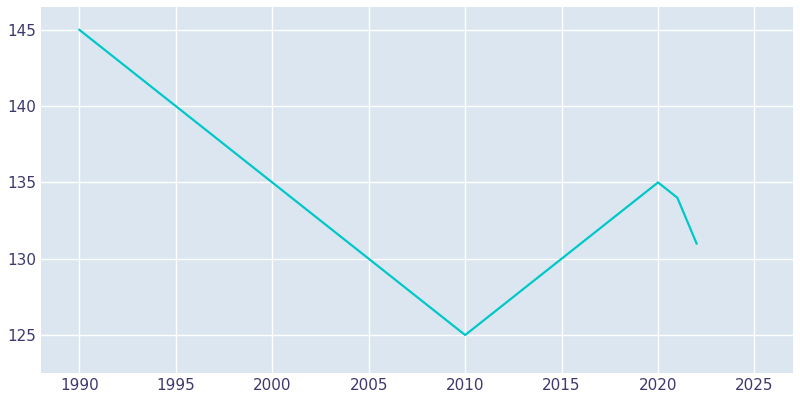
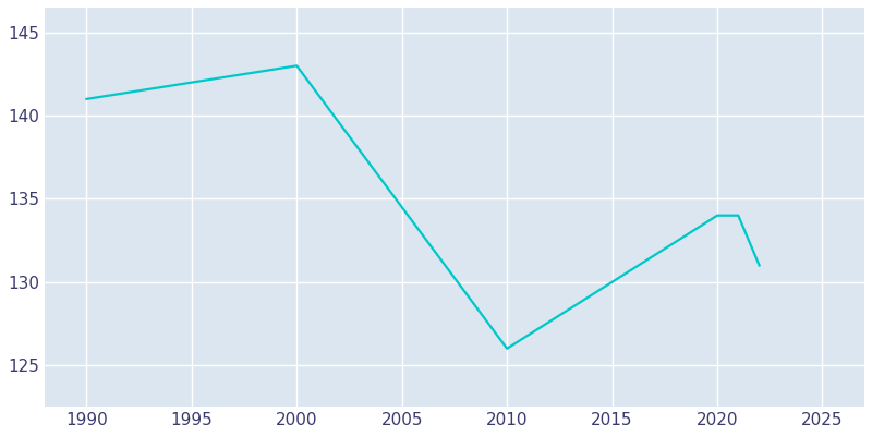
1990: 145 -> 141
2000: 135 -> 143
2010: 125 -> 126
2020: 135 -> 134
